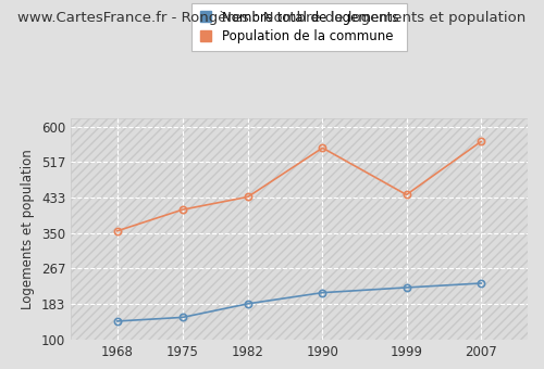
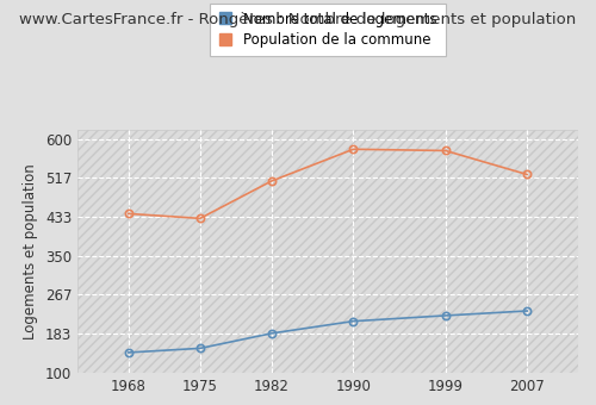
Population de la commune/1968: 355 -> 440
Population de la commune/1975: 405 -> 430
Population de la commune/1982: 435 -> 510
Population de la commune/1990: 550 -> 578
Population de la commune/1999: 440 -> 575
Population de la commune/2007: 565 -> 524
